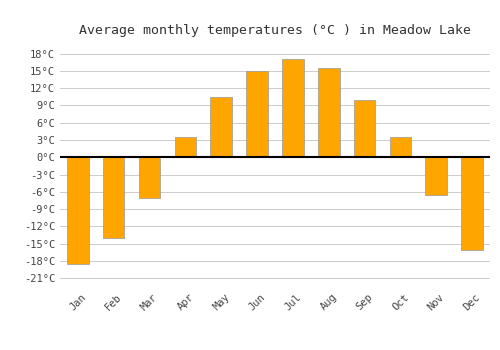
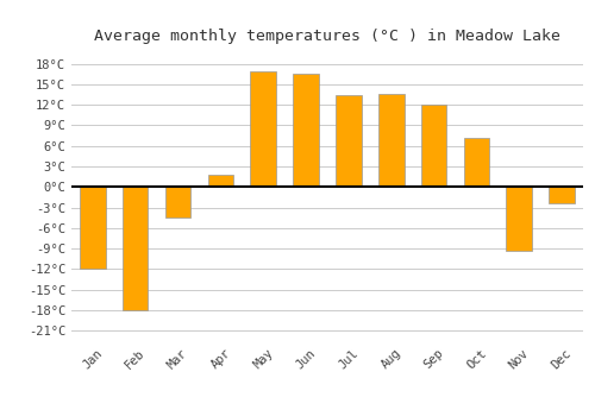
Jan: -18.5°C -> -12.0°C
Feb: -14.0°C -> -18.0°C
Mar: -7.0°C -> -4.4°C
Apr: 3.5°C -> 1.8°C
May: 10.5°C -> 16.8°C
Jun: 15.0°C -> 16.6°C
Jul: 17.0°C -> 13.4°C
Aug: 15.5°C -> 13.6°C
Sep: 10.0°C -> 12.0°C
Oct: 3.5°C -> 7.2°C
Nov: -6.5°C -> -9.4°C
Dec: -16.0°C -> -2.4°C
